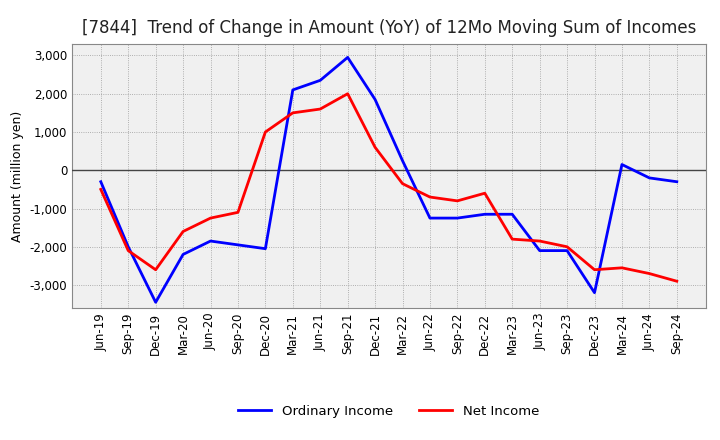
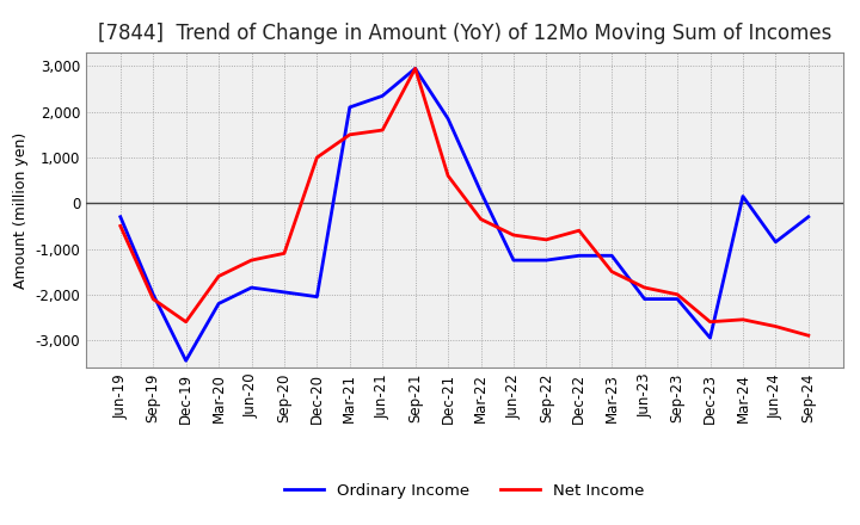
Net Income/Sep-21: 2,000 -> 2,950
Net Income/Mar-23: -1,800 -> -1,500
Ordinary Income/Dec-23: -3,200 -> -2,950
Ordinary Income/Jun-24: -200 -> -850
